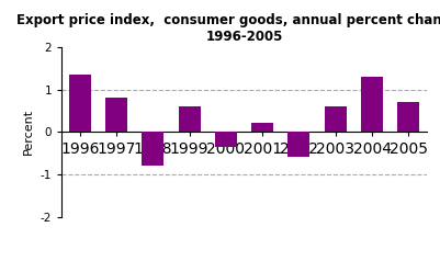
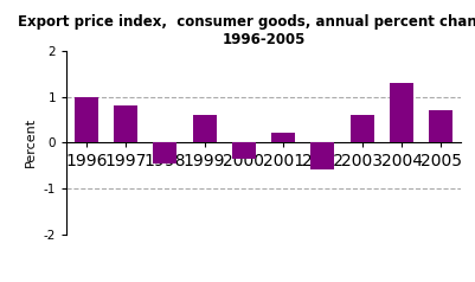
1996: 1.35 -> 1.00
1998: -0.80 -> -0.45
